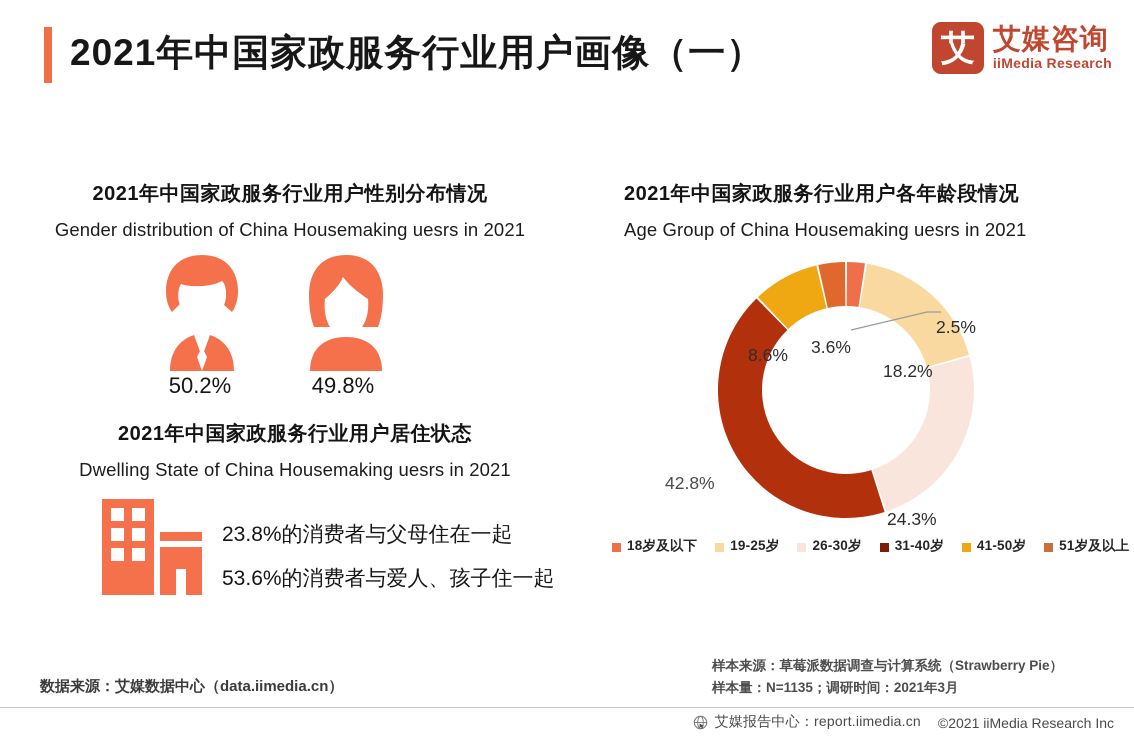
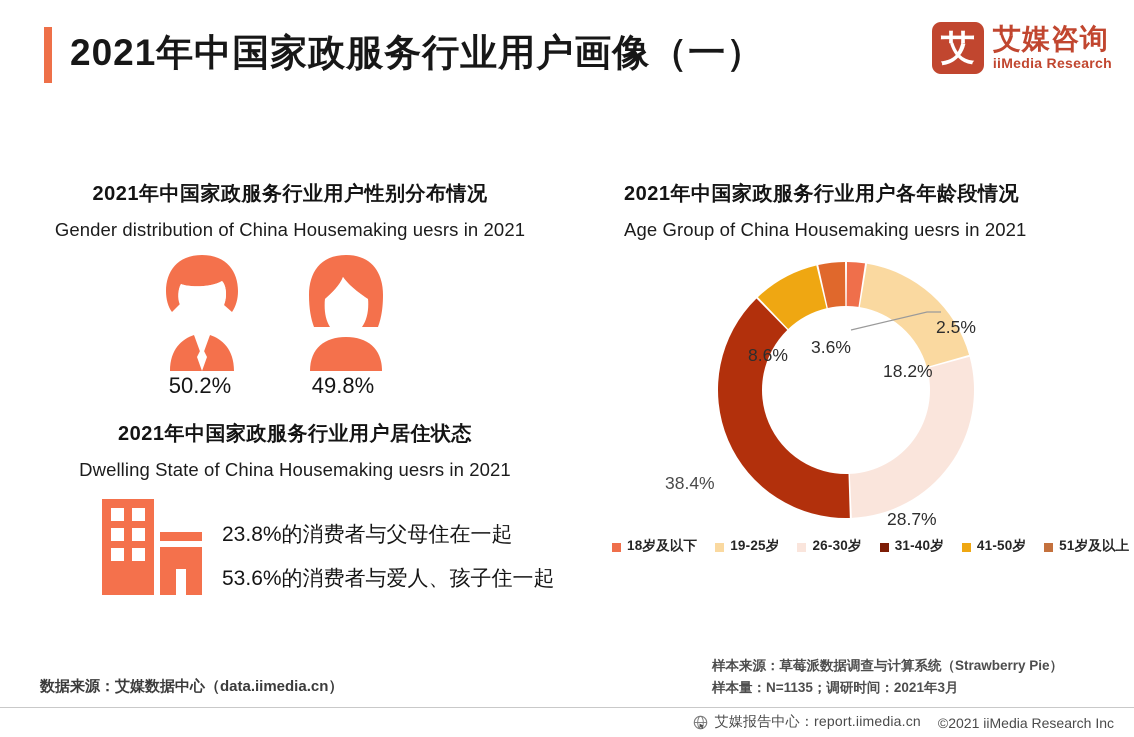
26-30岁: 24.3% -> 28.7%
31-40岁: 42.8% -> 38.4%
